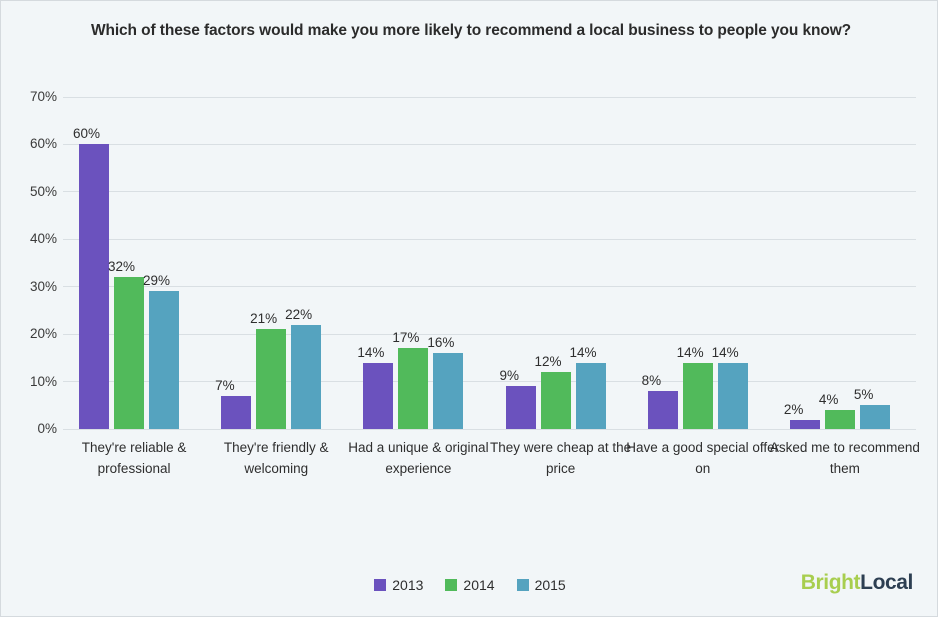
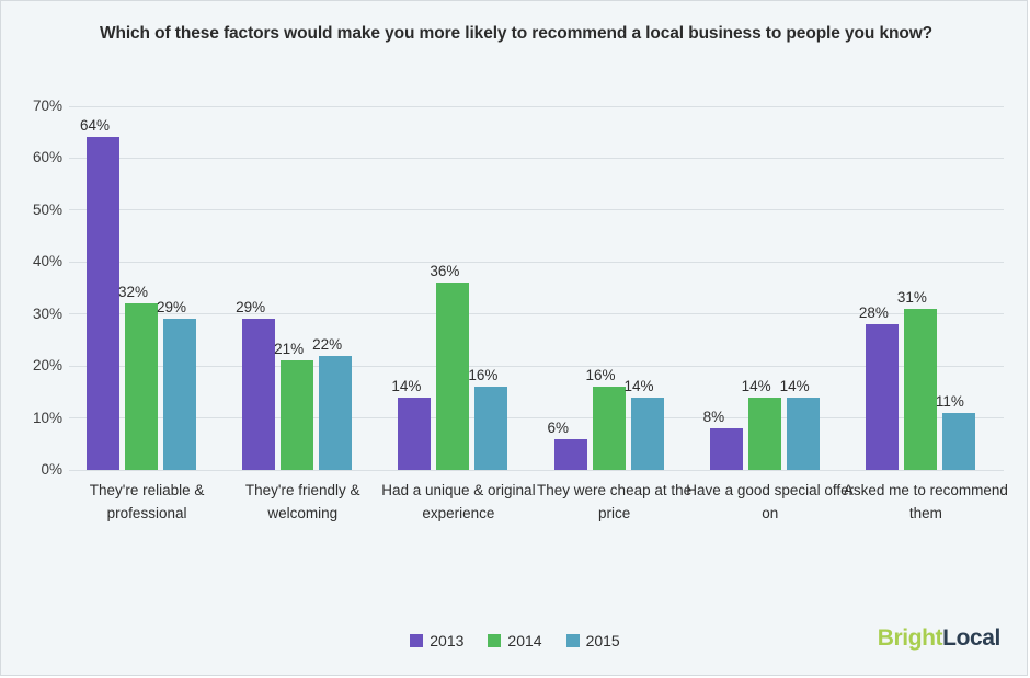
2013/They're reliable & professional: 60% -> 64%
2013/They're friendly & welcoming: 7% -> 29%
2014/Had a unique & original experience: 17% -> 36%
2013/They were cheap at the price: 9% -> 6%
2014/They were cheap at the price: 12% -> 16%
2013/Asked me to recommend them: 2% -> 28%
2014/Asked me to recommend them: 4% -> 31%
2015/Asked me to recommend them: 5% -> 11%
